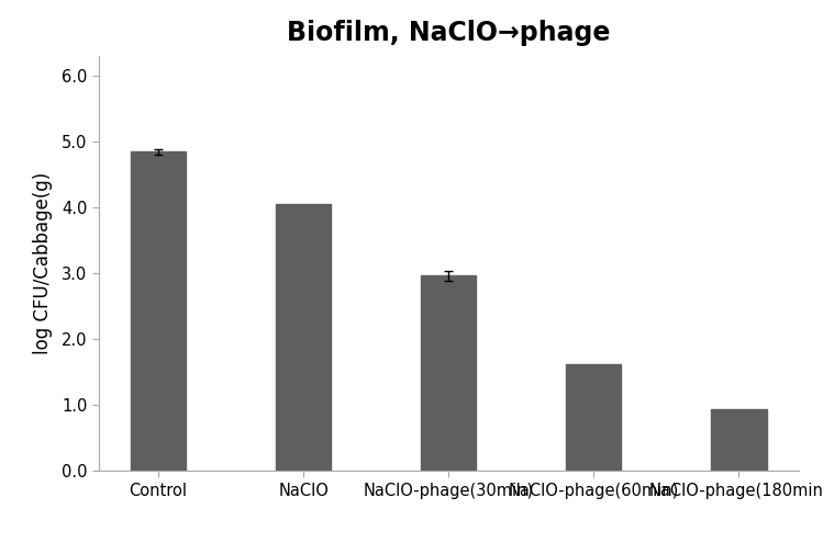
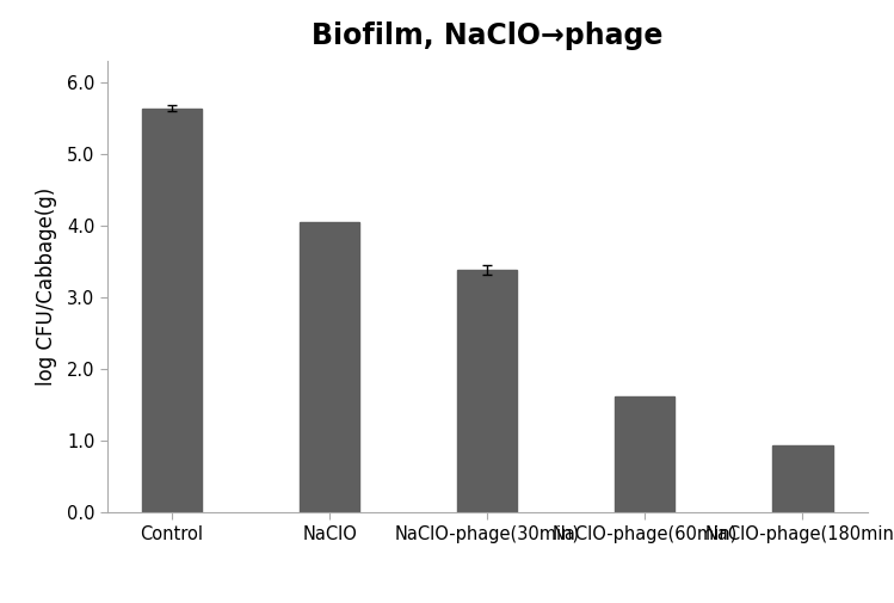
Control: 4.84 -> 5.63
NaClO-phage(30min): 2.96 -> 3.38
